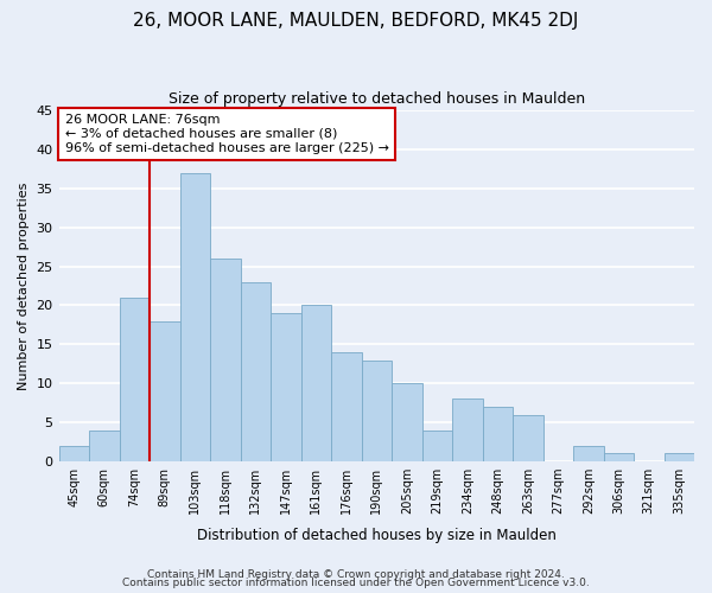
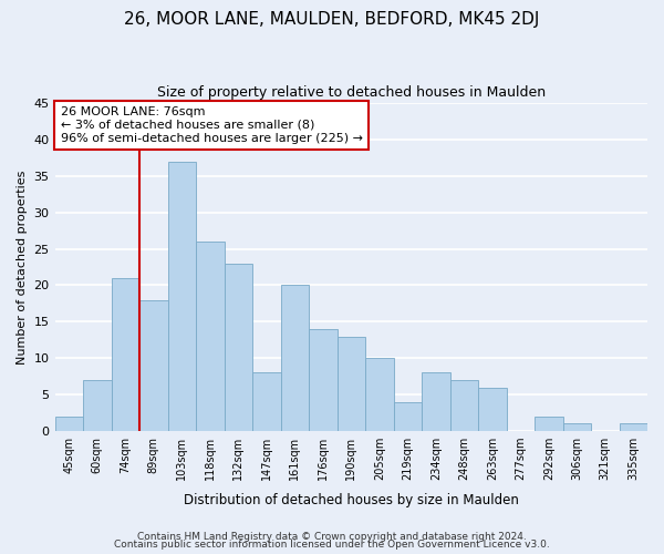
60sqm: 4 -> 7
147sqm: 19 -> 8
